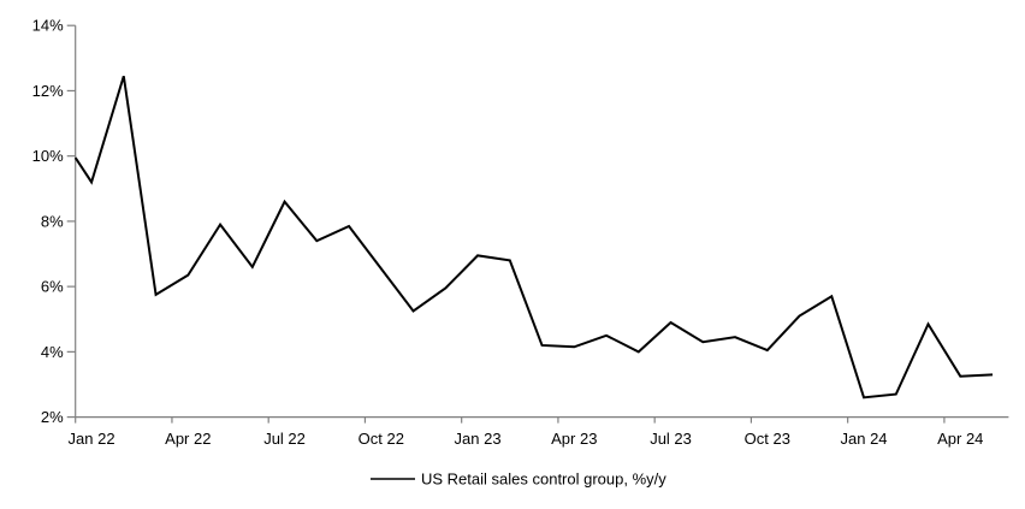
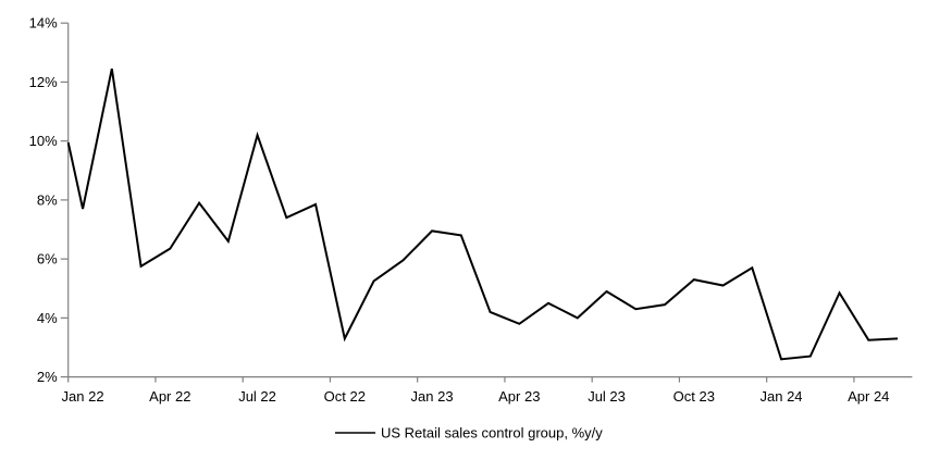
Jan 22: 9.2% -> 7.7%
Jul 22: 8.6% -> 10.2%
Oct 22: 6.5% -> 3.3%
Apr 23: 4.2% -> 3.8%
Oct 23: 4.0% -> 5.3%
